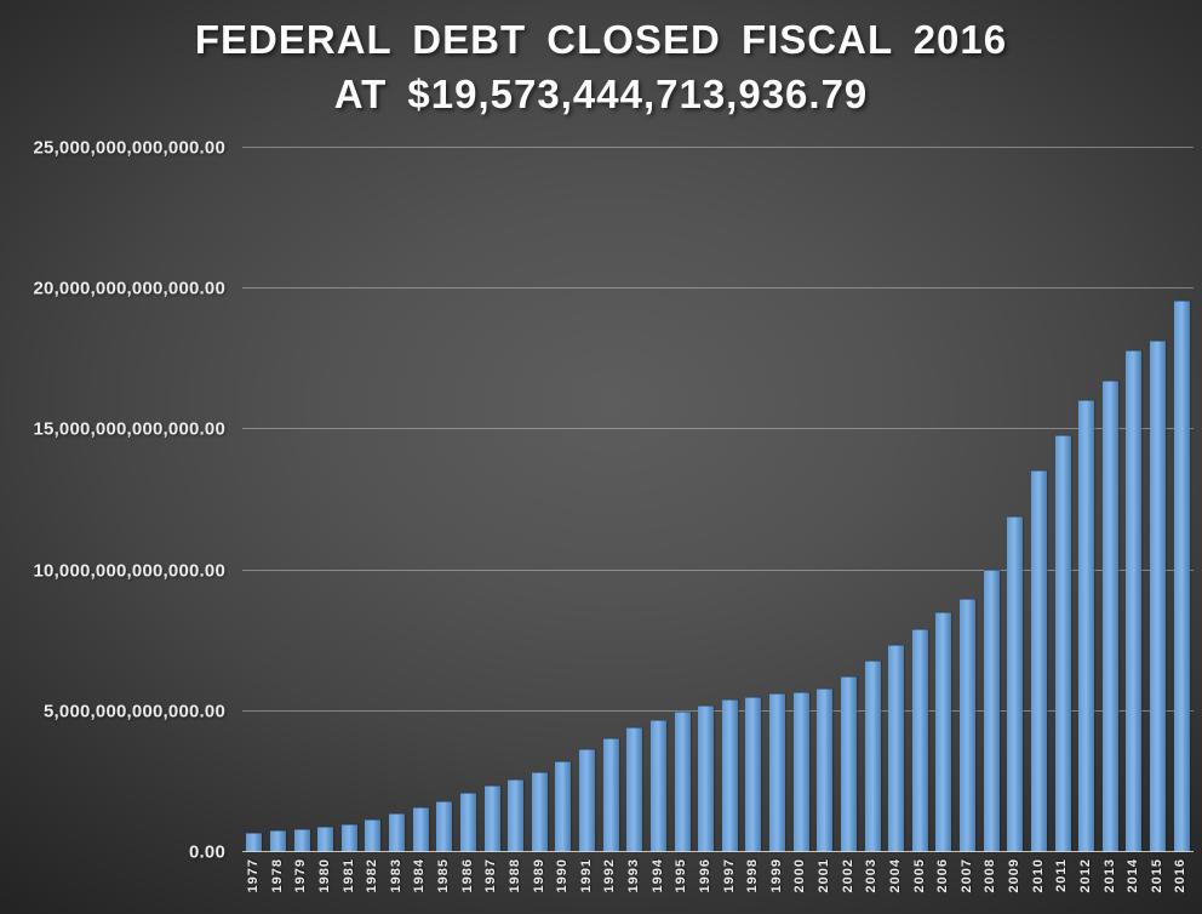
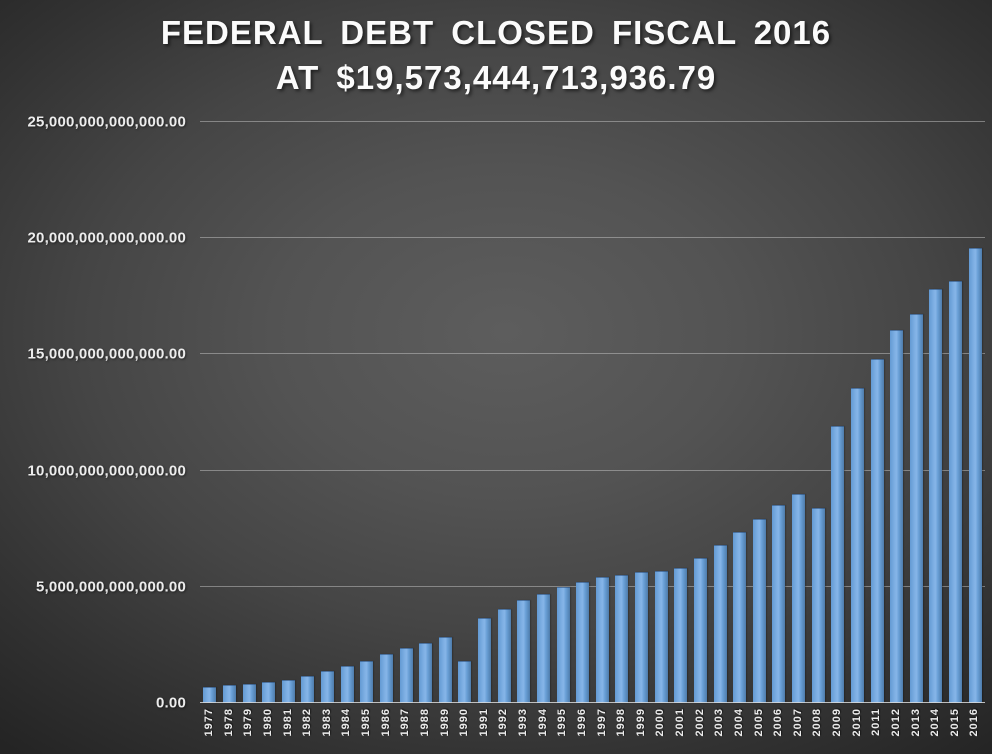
1990: 3200000000000 -> 1800000000000
2008: 10000000000000 -> 8400000000000
